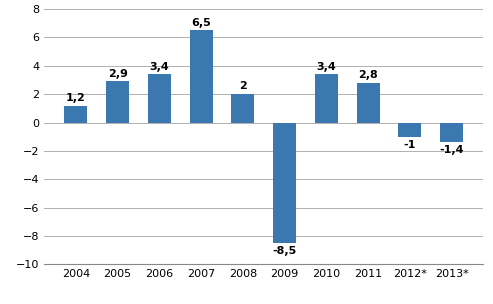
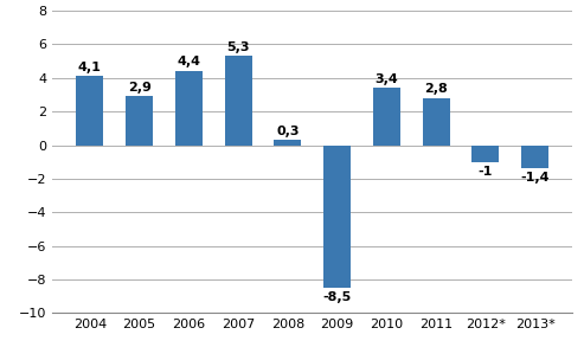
2004: 1,2 -> 4,1
2006: 3,4 -> 4,4
2007: 6,5 -> 5,3
2008: 2 -> 0,3
